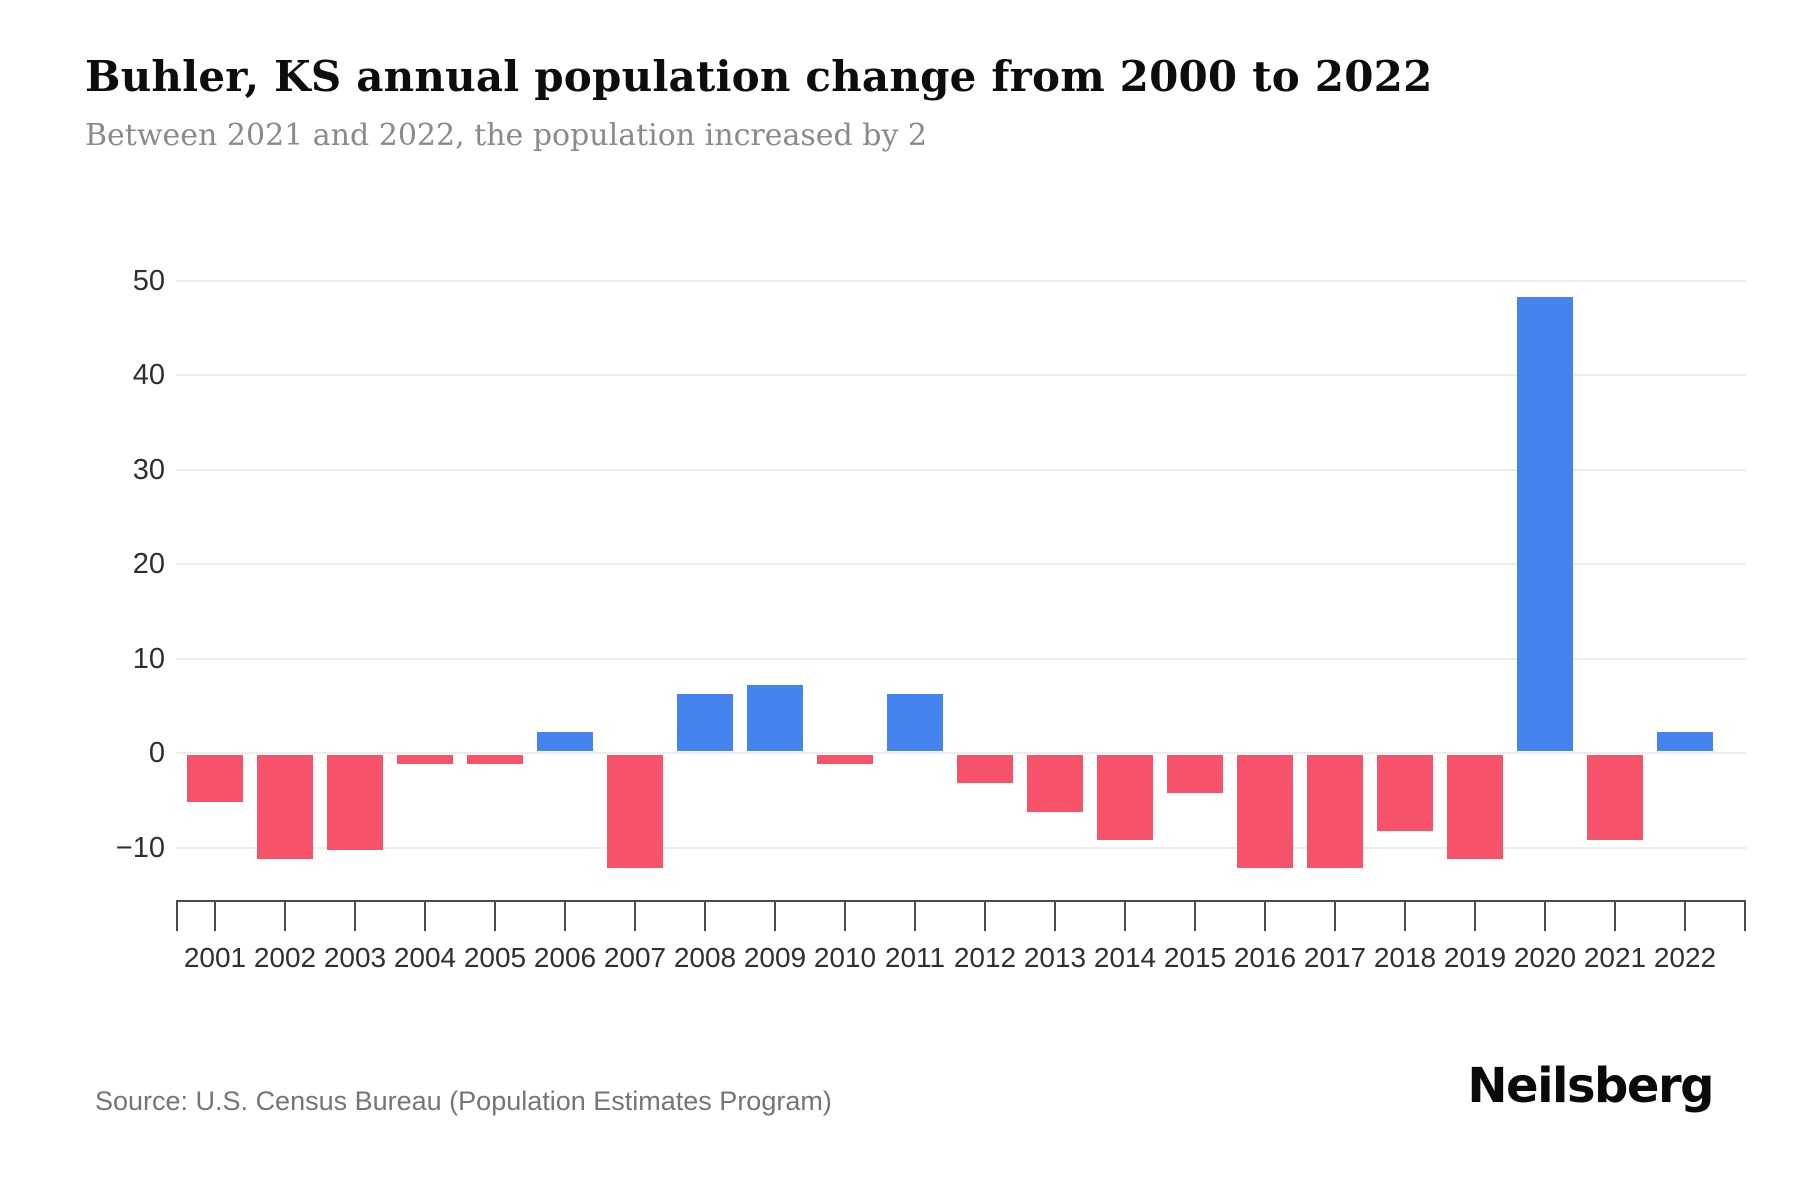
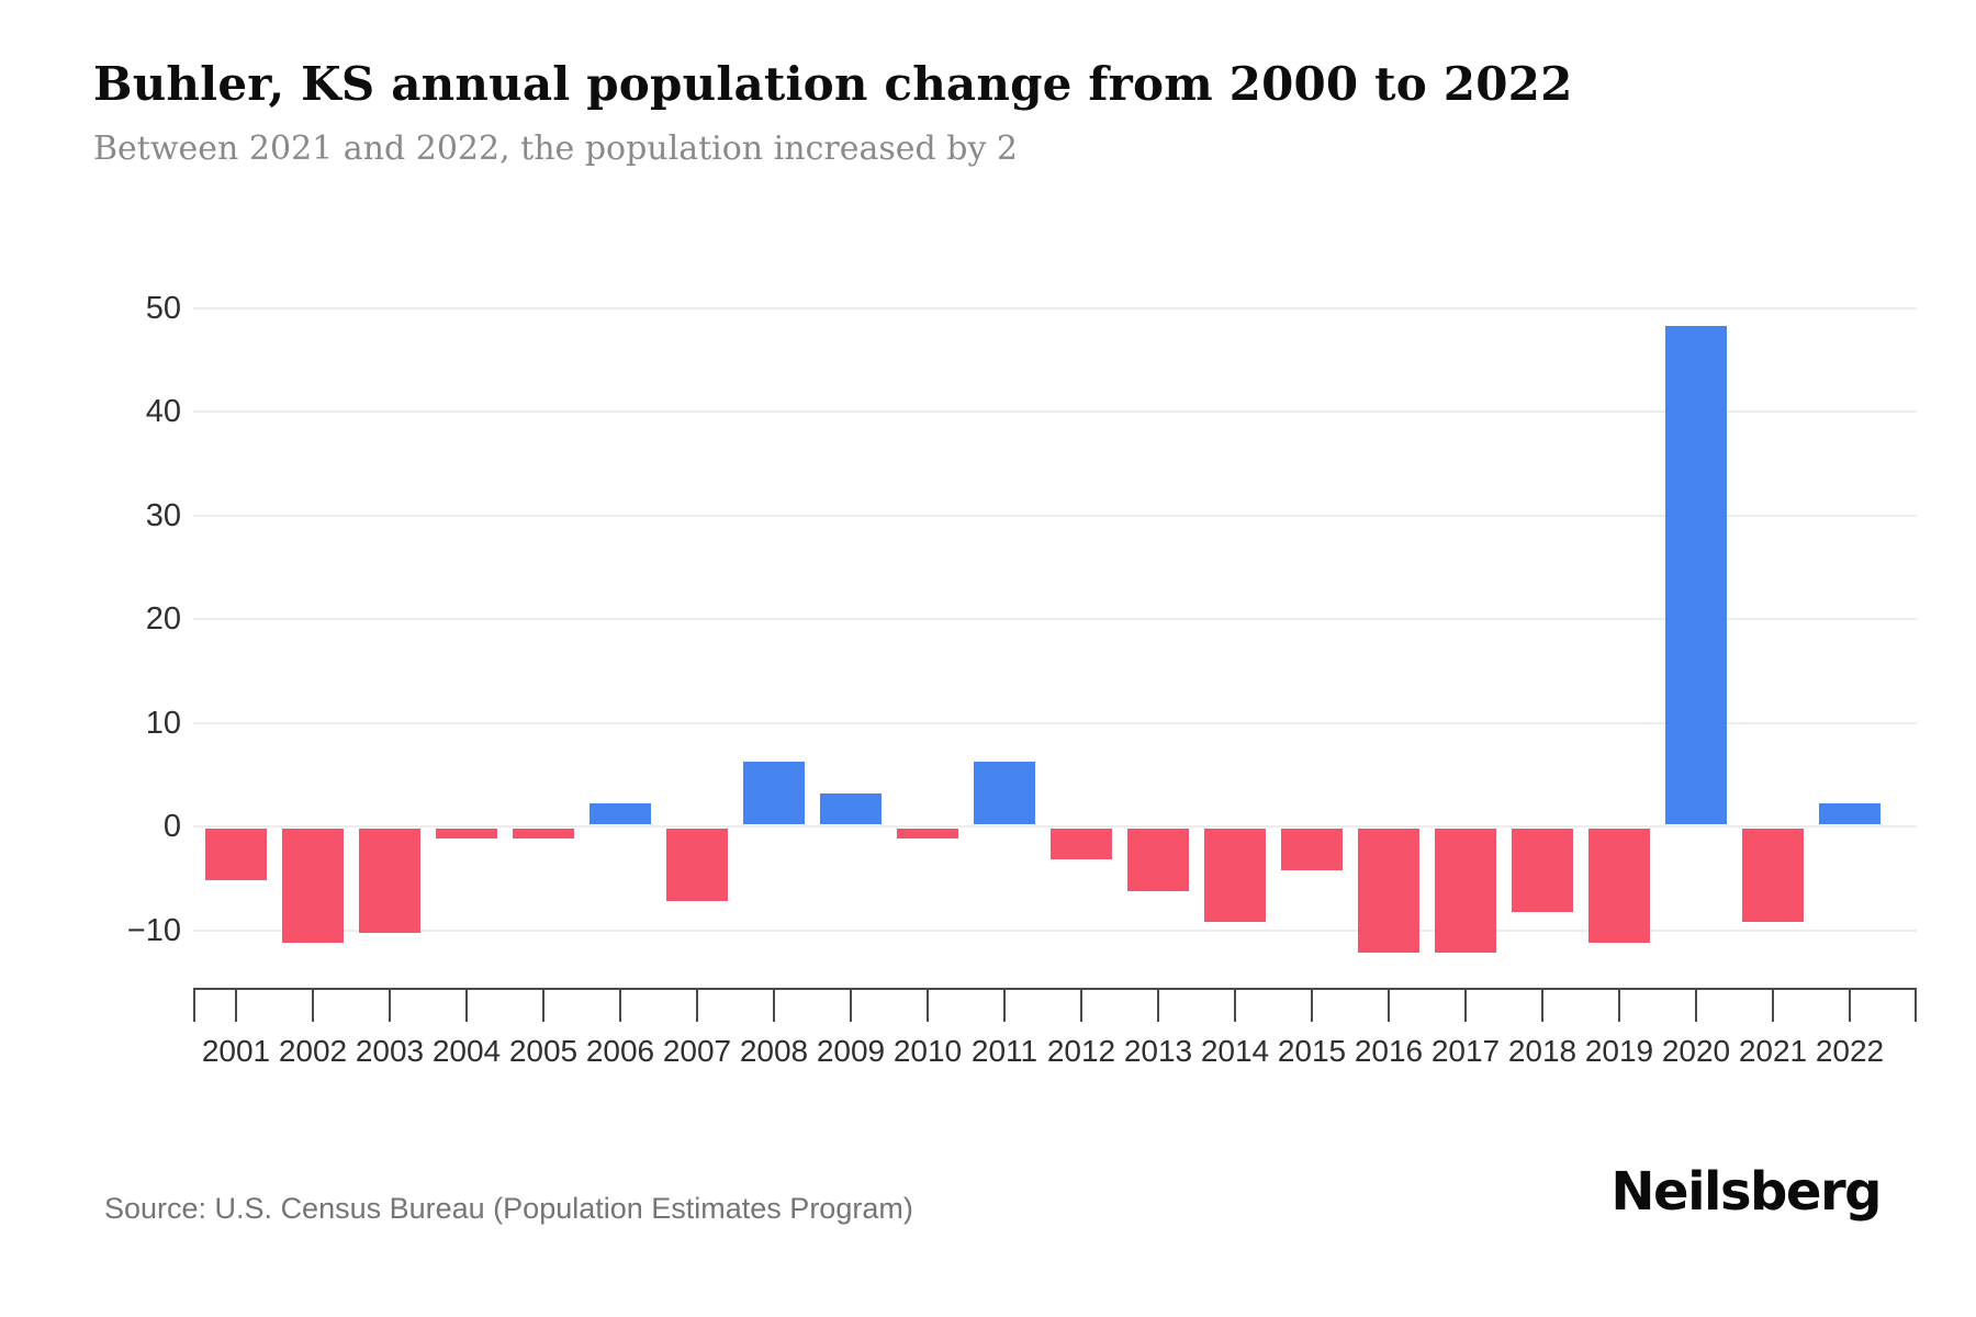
2007: -12 -> -7
2009: 7 -> 3
